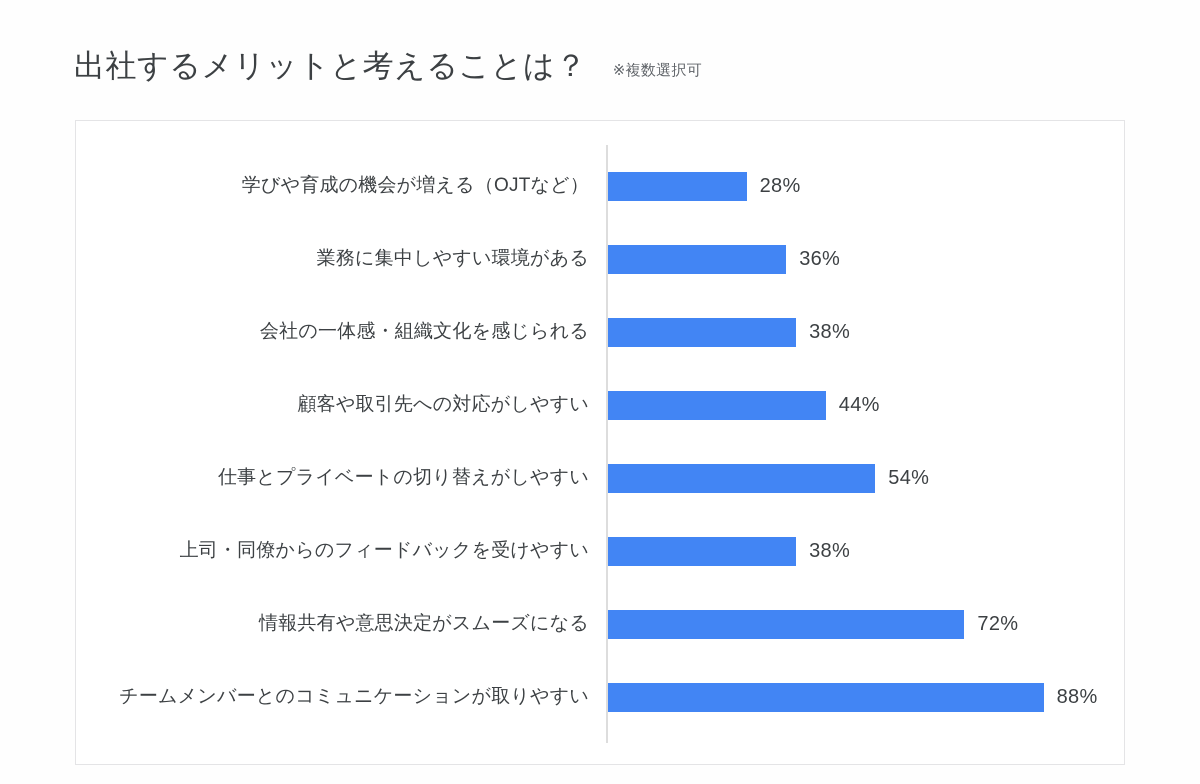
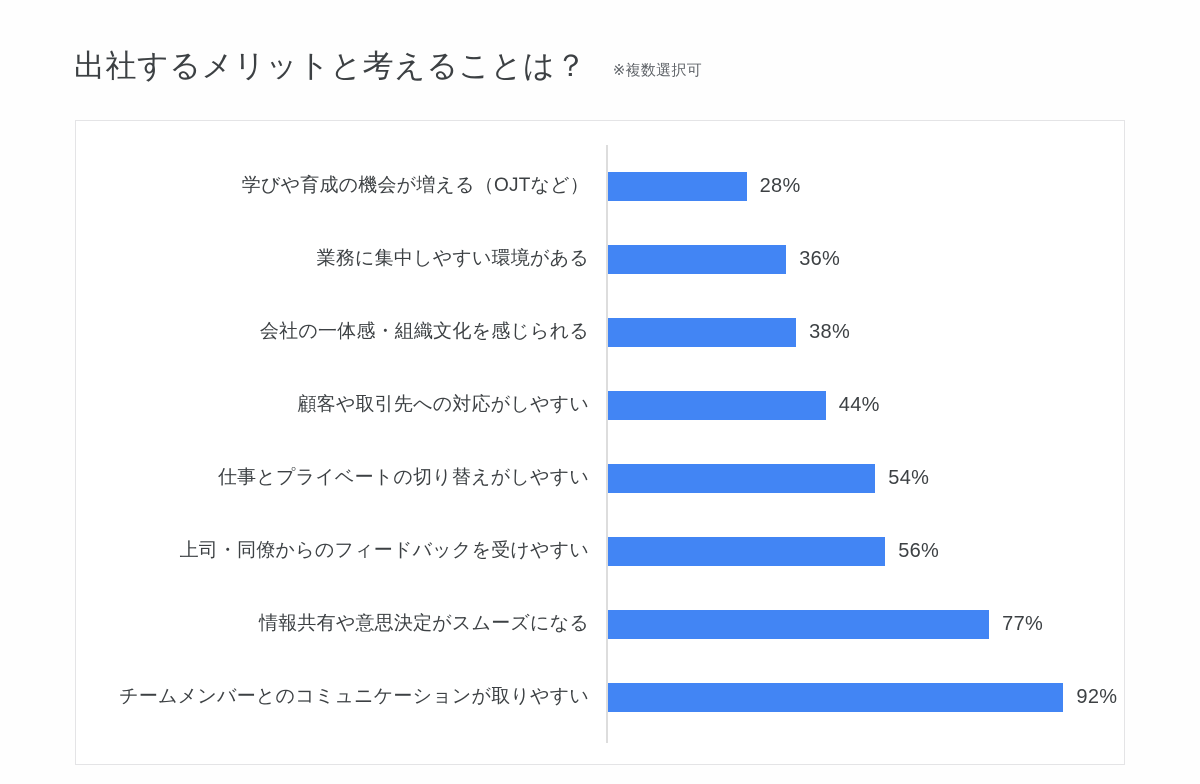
上司・同僚からのフィードバックを受けやすい: 38% -> 56%
情報共有や意思決定がスムーズになる: 72% -> 77%
チームメンバーとのコミュニケーションが取りやすい: 88% -> 92%
